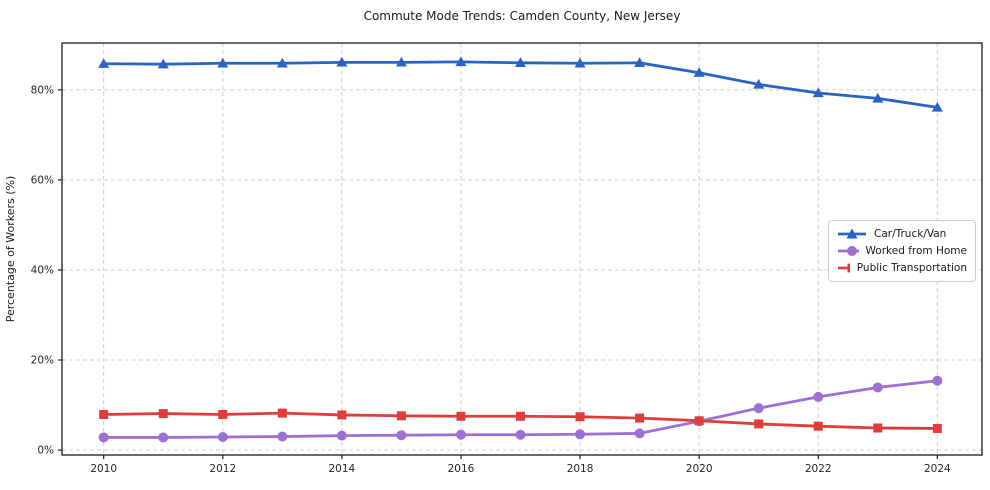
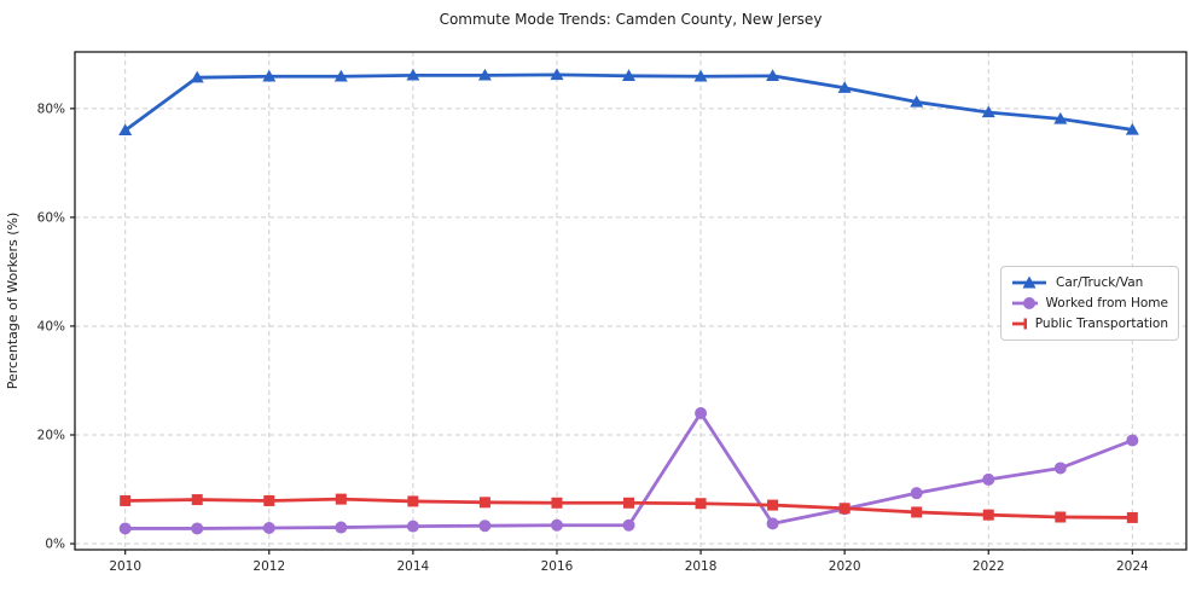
Car/Truck/Van/2010: 86% -> 76%
Worked from Home/2018: 4% -> 24%
Worked from Home/2024: 15% -> 19%
